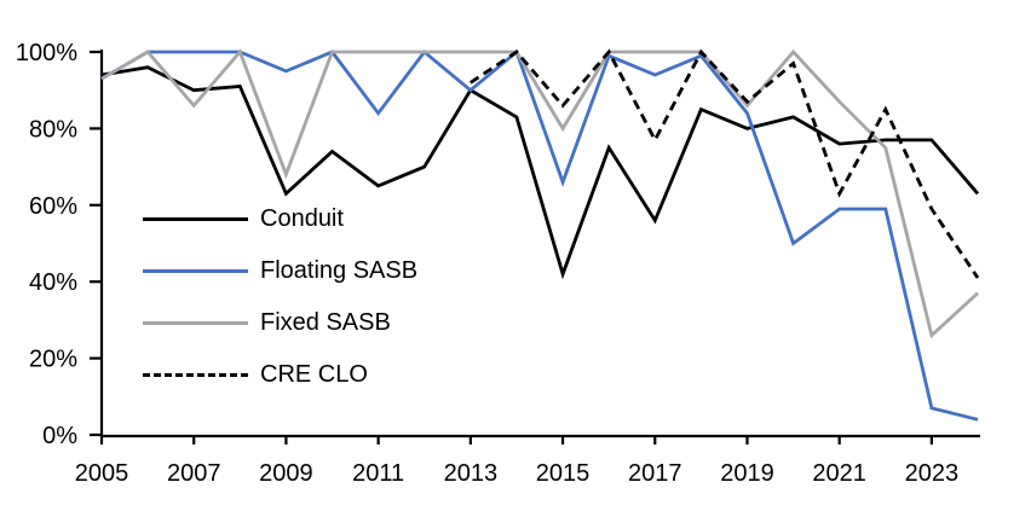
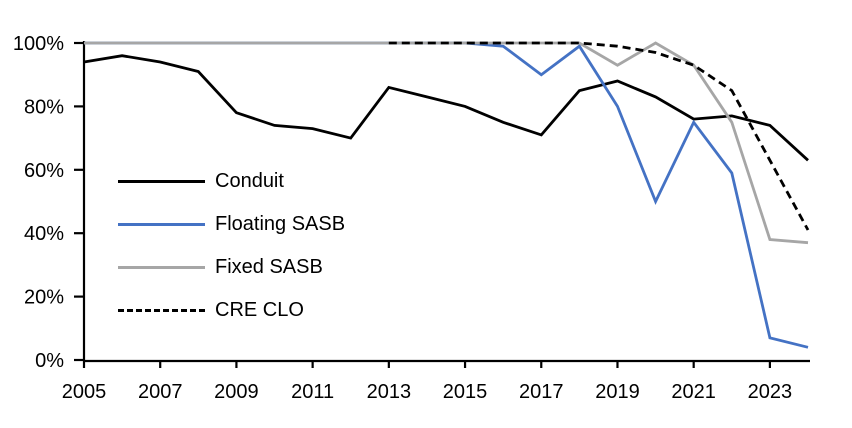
Floating SASB/2005: 93% -> 100%
Fixed SASB/2005: 93% -> 100%
Conduit/2007: 90% -> 94%
Fixed SASB/2007: 86% -> 100%
Conduit/2009: 63% -> 78%
Floating SASB/2009: 95% -> 100%
Fixed SASB/2009: 68% -> 100%
Conduit/2011: 65% -> 73%
Floating SASB/2011: 84% -> 100%
Conduit/2013: 90% -> 86%
Floating SASB/2013: 90% -> 100%
CRE CLO/2013: 92% -> 100%
Conduit/2015: 42% -> 80%
Floating SASB/2015: 66% -> 100%
Fixed SASB/2015: 80% -> 100%
CRE CLO/2015: 86% -> 100%
Conduit/2017: 56% -> 71%
Floating SASB/2017: 94% -> 90%
CRE CLO/2017: 77% -> 100%
Conduit/2019: 80% -> 88%
Floating SASB/2019: 84% -> 80%
Fixed SASB/2019: 86% -> 93%
CRE CLO/2019: 87% -> 99%
Floating SASB/2021: 59% -> 75%
Fixed SASB/2021: 87% -> 93%
CRE CLO/2021: 63% -> 93%
Conduit/2023: 77% -> 74%
Fixed SASB/2023: 26% -> 38%
CRE CLO/2023: 59% -> 63%
